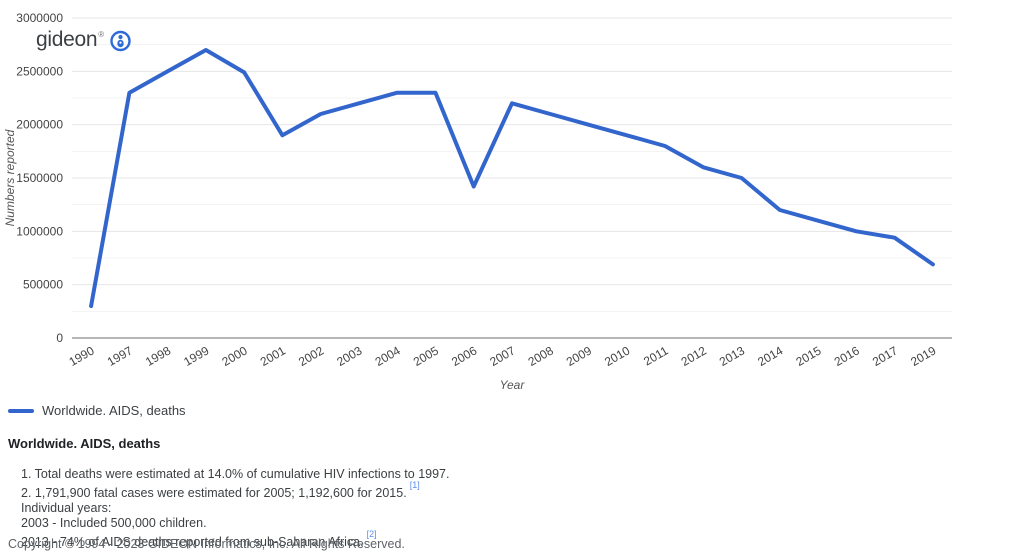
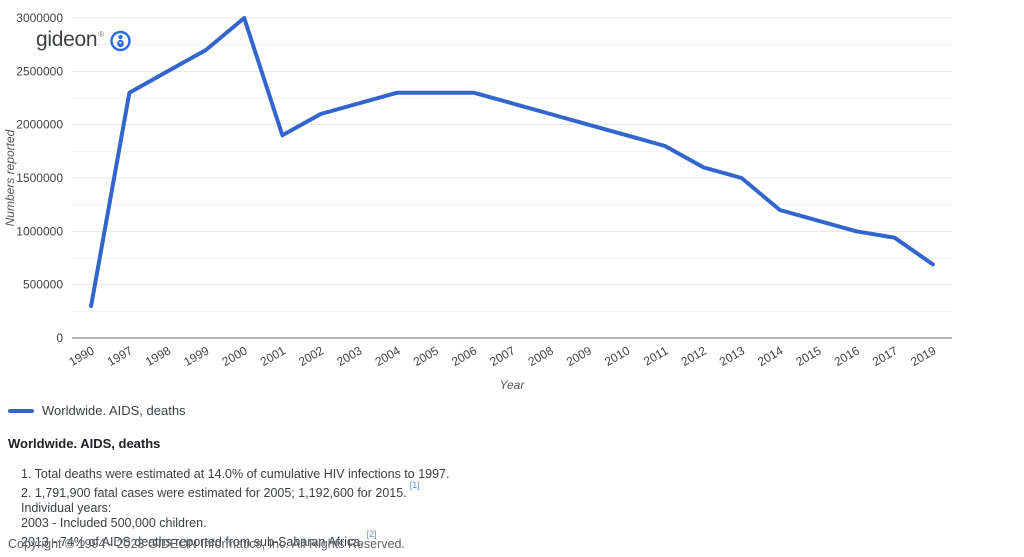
2000: 2490000 -> 3000000
2006: 1420000 -> 2300000
